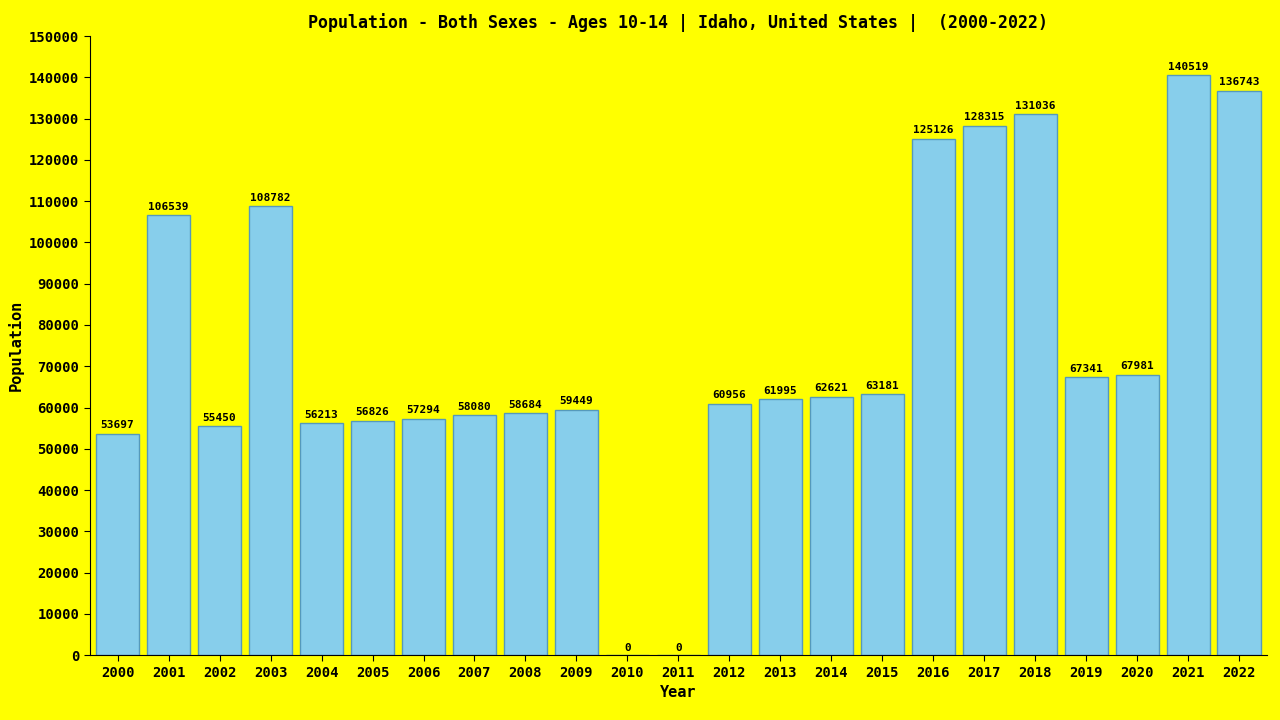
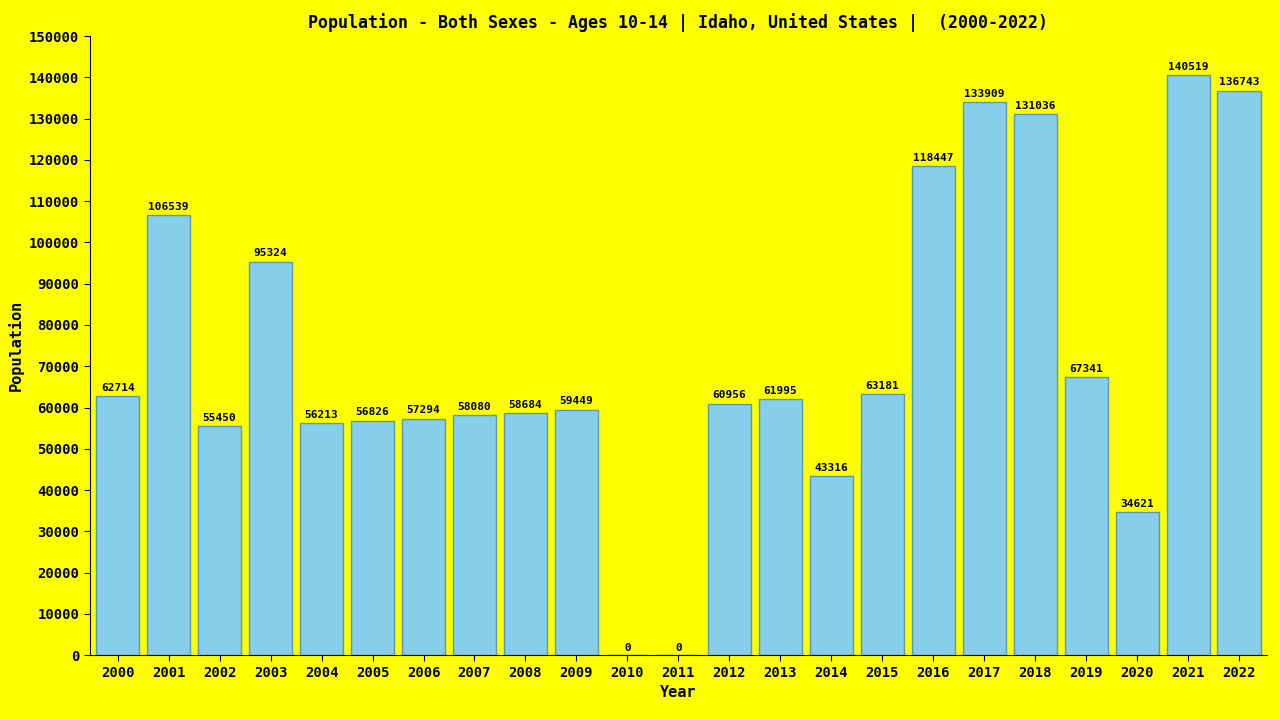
2000: 53697 -> 62714
2003: 108782 -> 95324
2014: 62621 -> 43316
2016: 125126 -> 118447
2017: 128315 -> 133909
2020: 67981 -> 34621
